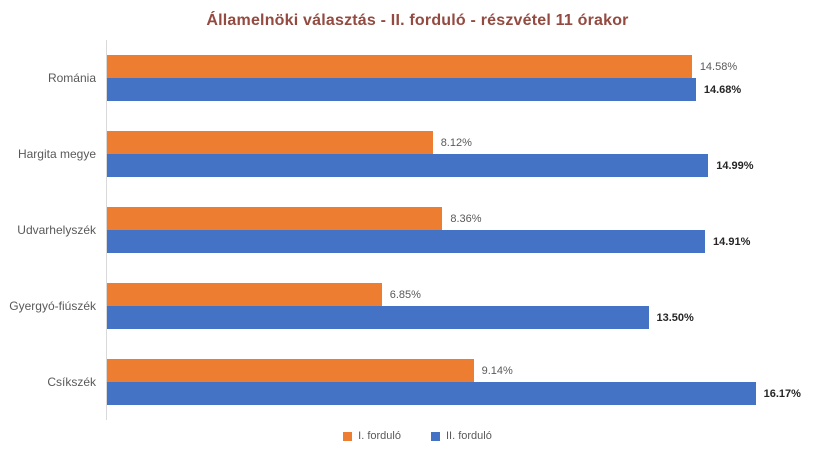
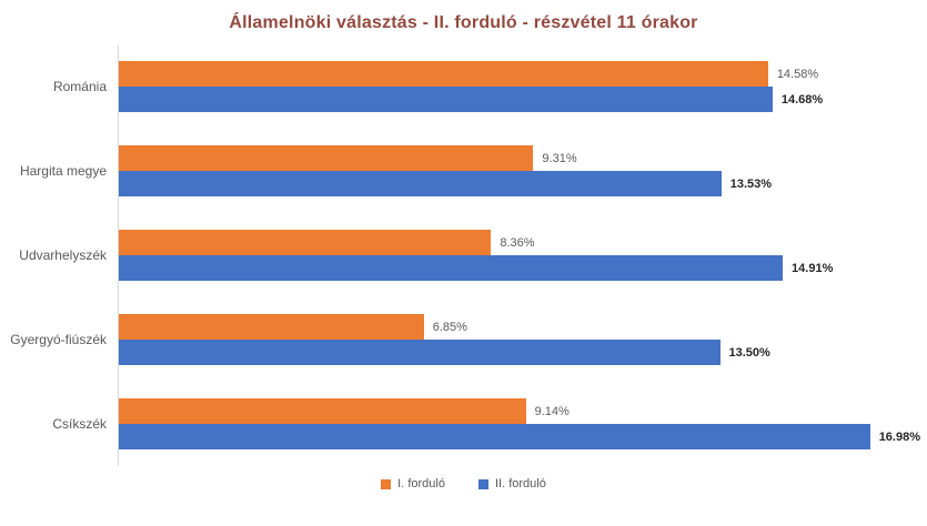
I. forduló/Hargita megye: 8.12% -> 9.31%
II. forduló/Hargita megye: 14.99% -> 13.53%
II. forduló/Csíkszék: 16.17% -> 16.98%
